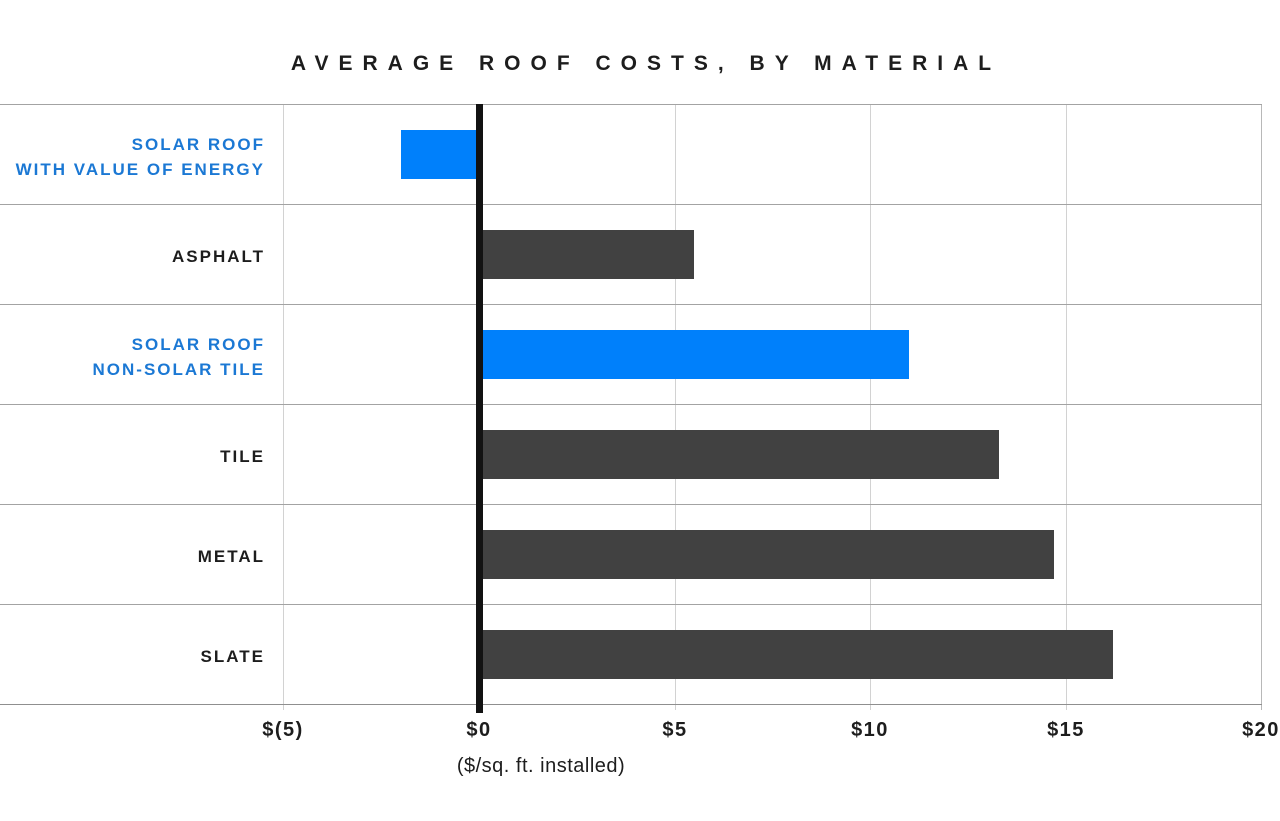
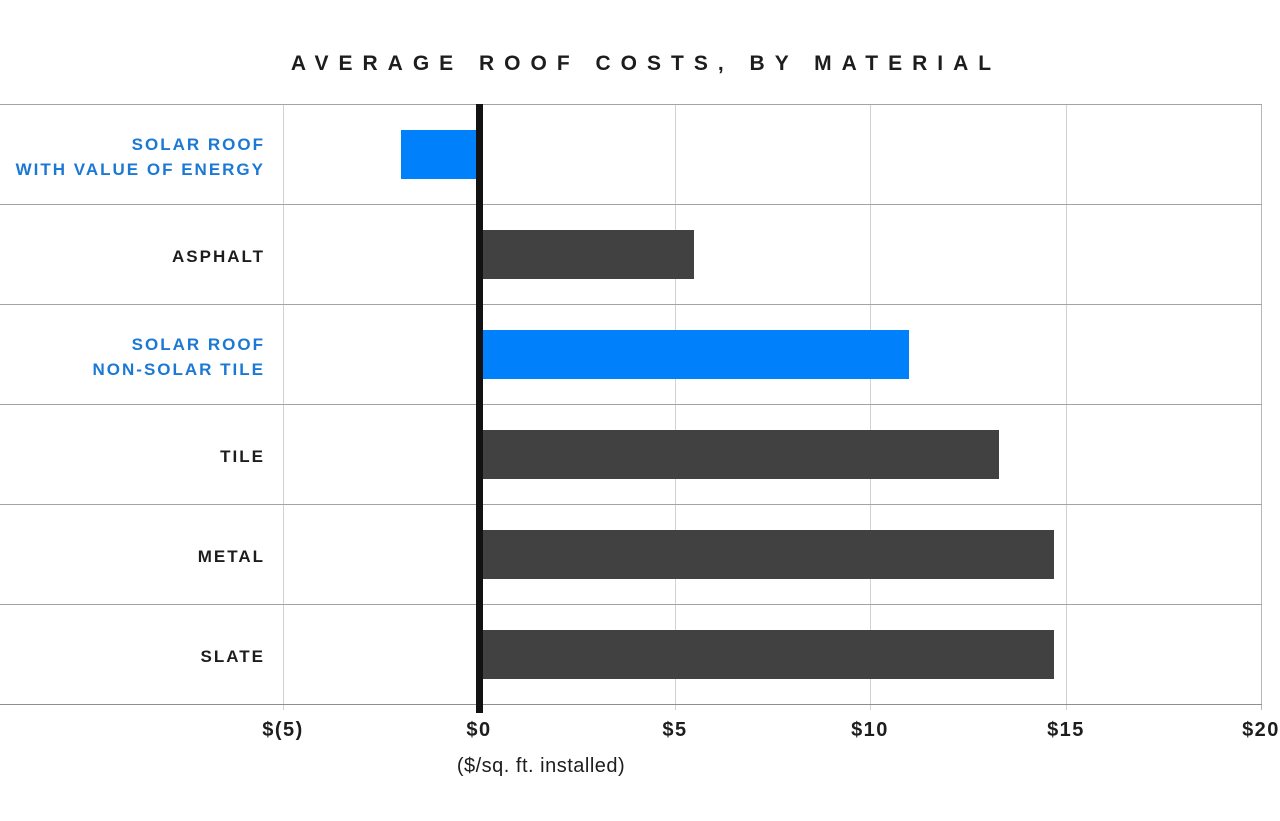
SLATE: $16.2 -> $14.7
